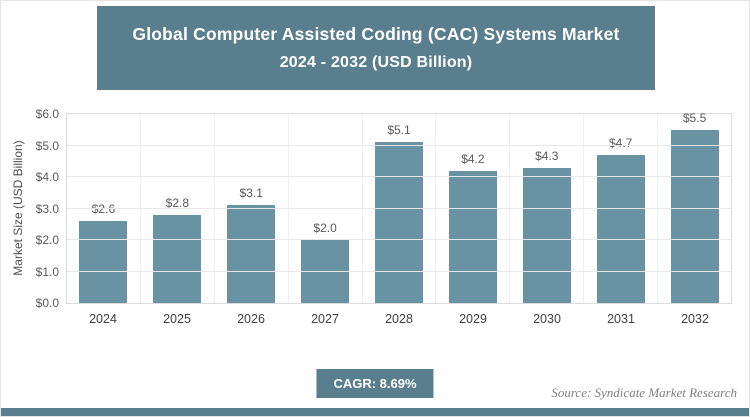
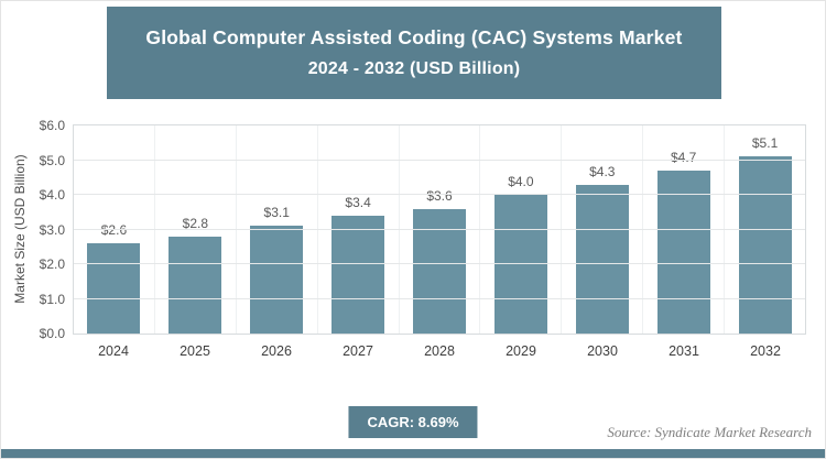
2027: $2.0 -> $3.4
2028: $5.1 -> $3.6
2029: $4.2 -> $4.0
2032: $5.5 -> $5.1
